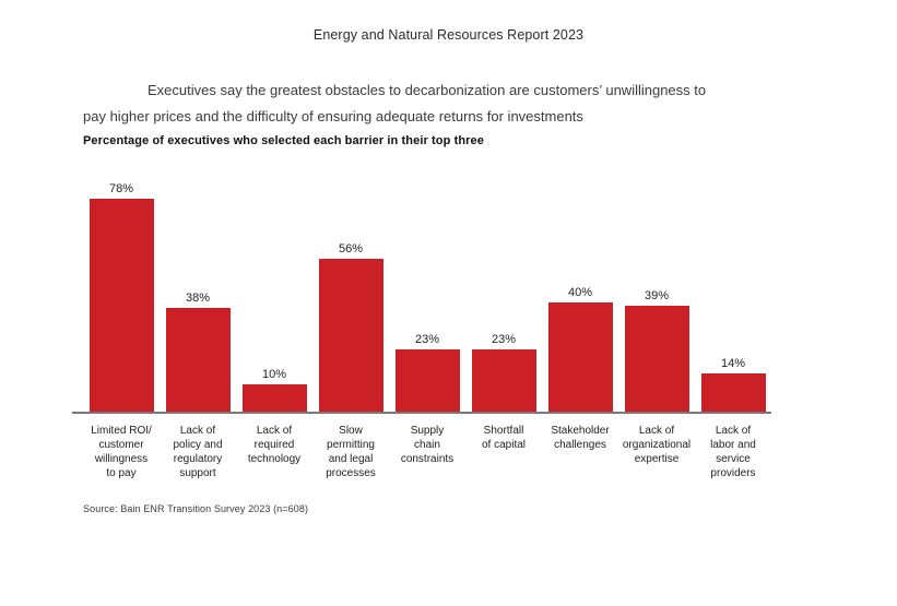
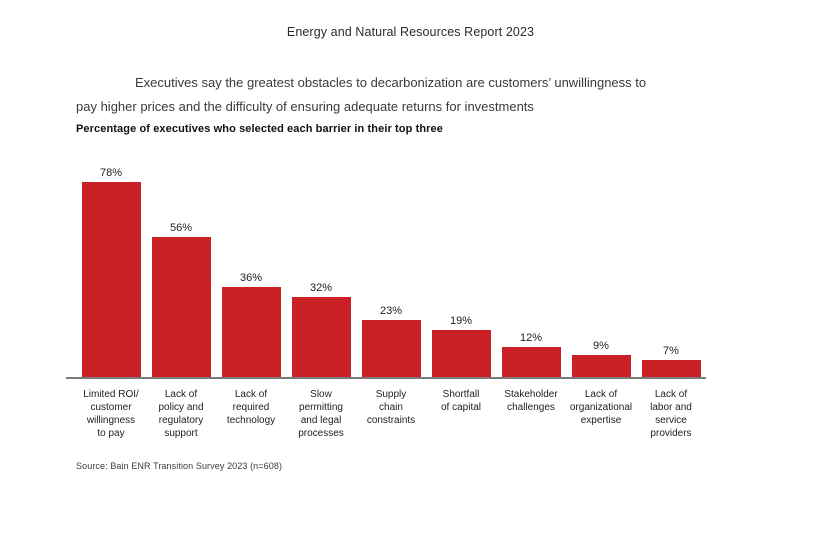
Lack of policy and regulatory support: 38% -> 56%
Lack of required technology: 10% -> 36%
Slow permitting and legal processes: 56% -> 32%
Shortfall of capital: 23% -> 19%
Stakeholder challenges: 40% -> 12%
Lack of organizational expertise: 39% -> 9%
Lack of labor and service providers: 14% -> 7%
